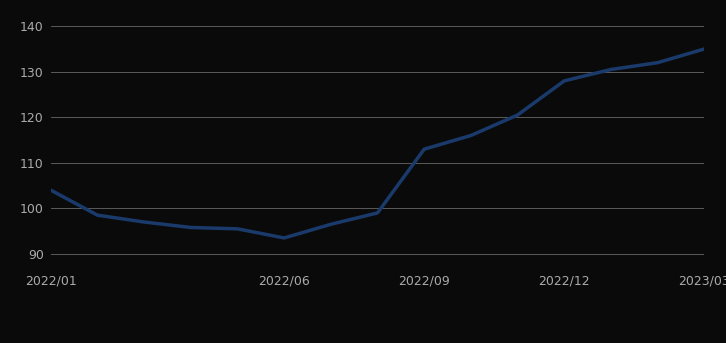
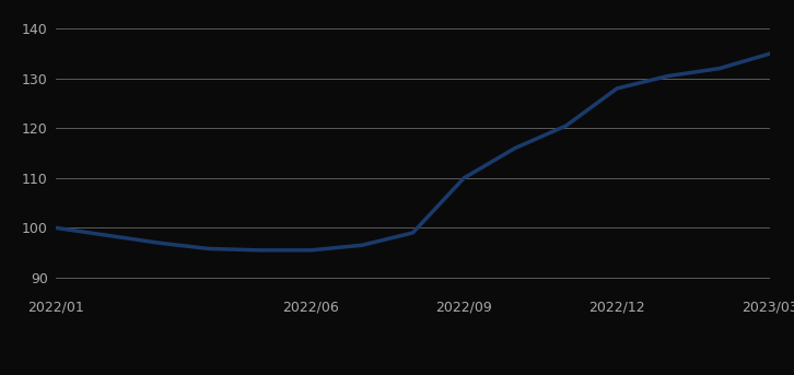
2022/01: 104.0 -> 100.0
2022/06: 93.5 -> 95.5
2022/09: 113.0 -> 110.0
